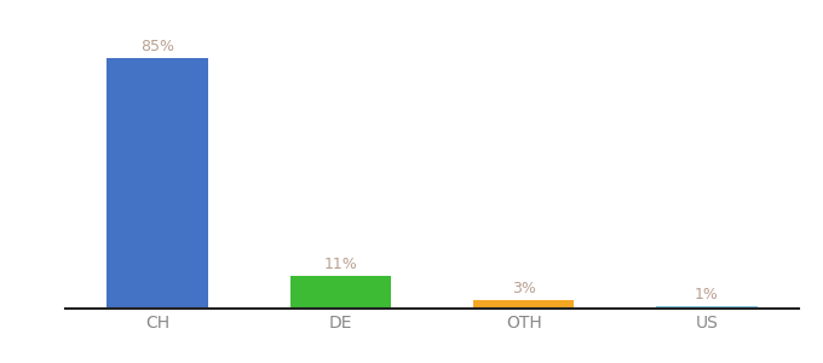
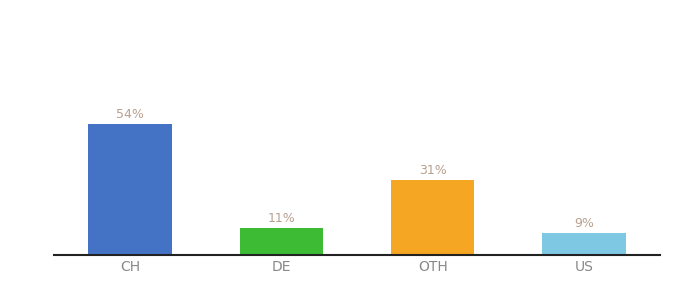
CH: 85% -> 54%
OTH: 3% -> 31%
US: 1% -> 9%
